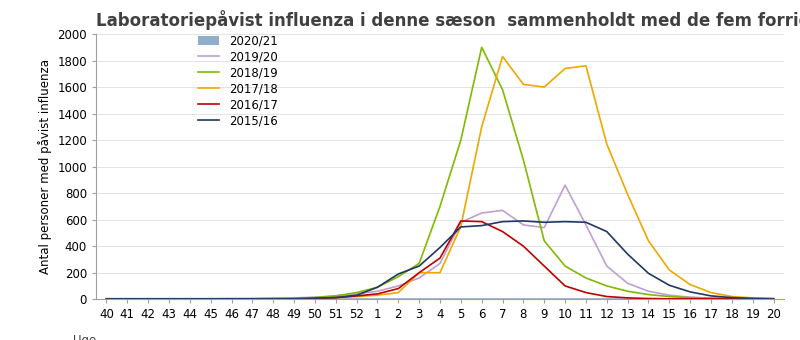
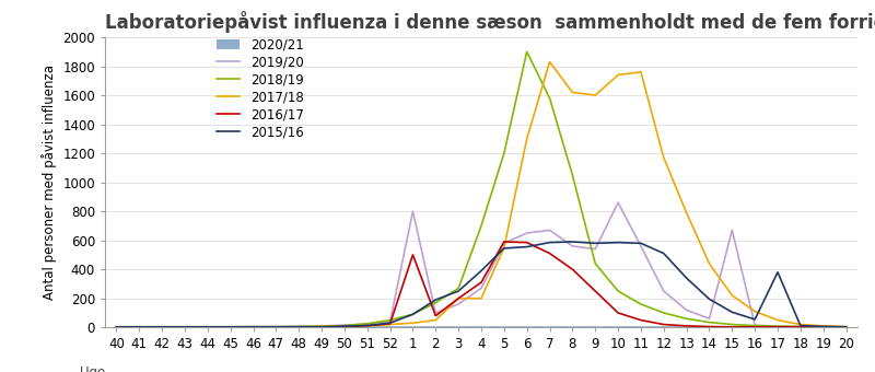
2019/20/1: 60 -> 800
2016/17/1: 40 -> 500
2019/20/15: 30 -> 670
2015/16/17: 20 -> 380
